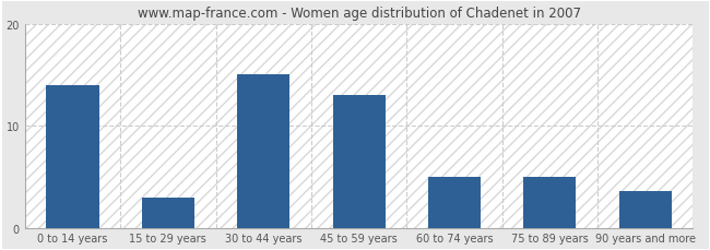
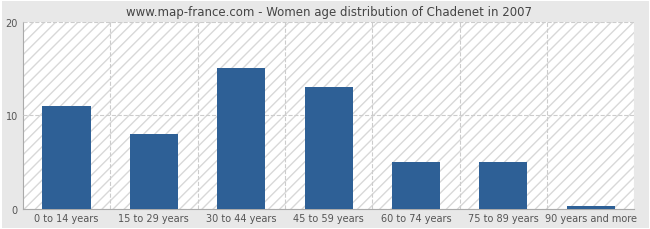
0 to 14 years: 14.0 -> 11.0
15 to 29 years: 3.0 -> 8.0
90 years and more: 3.6 -> 0.3
